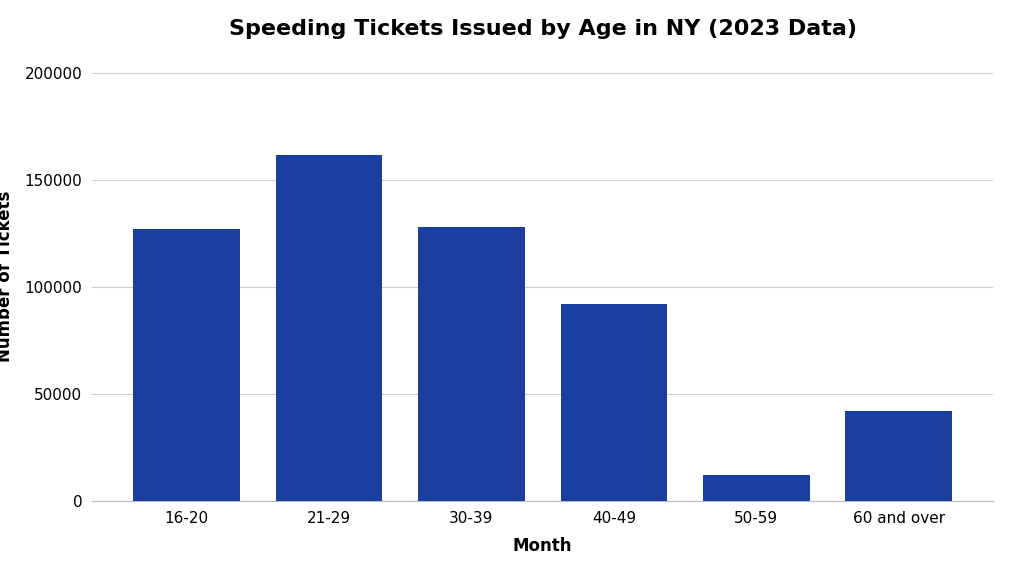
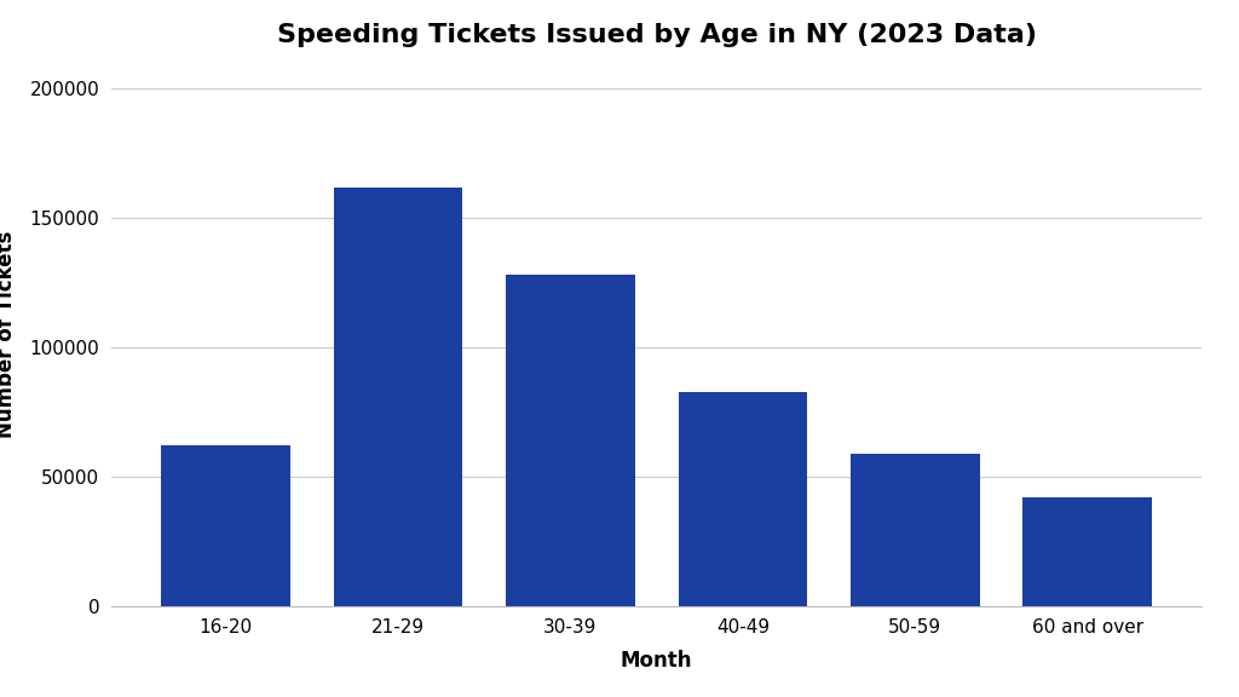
16-20: 127000 -> 62000
40-49: 92000 -> 83000
50-59: 12000 -> 59000
